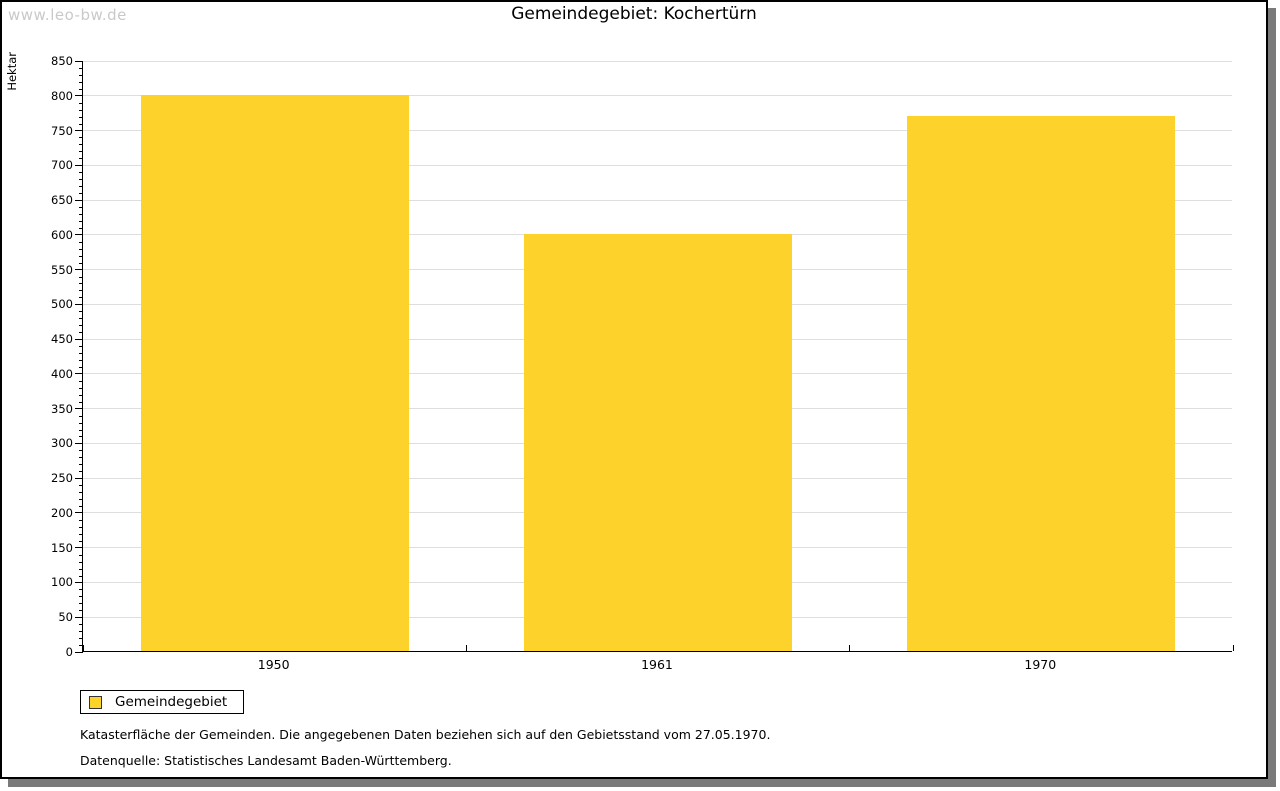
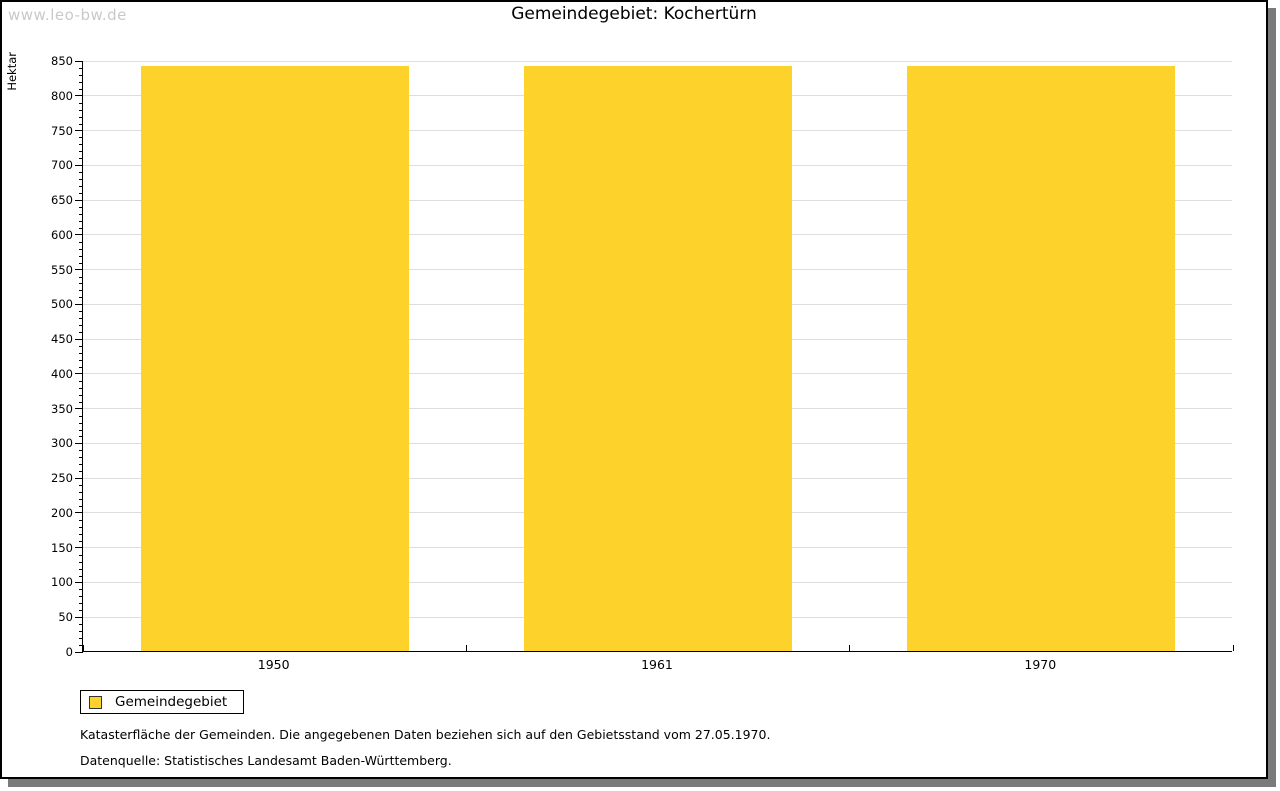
1950: 800 -> 840
1961: 600 -> 840
1970: 770 -> 840
